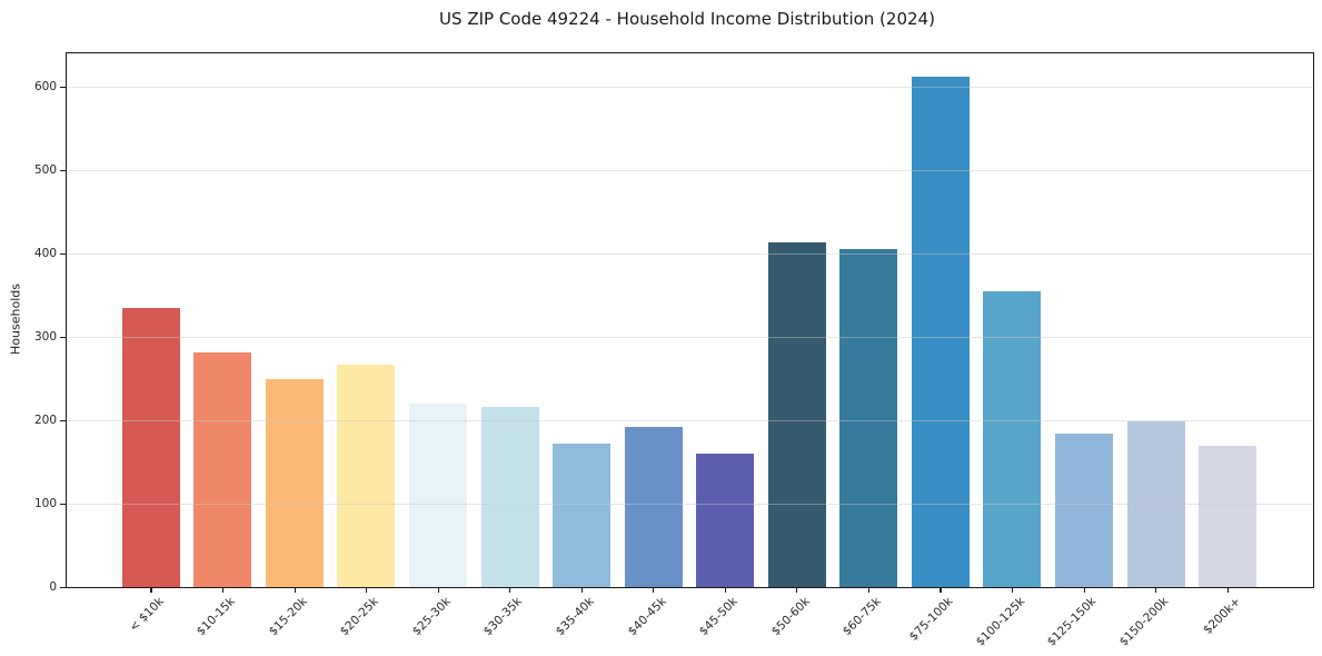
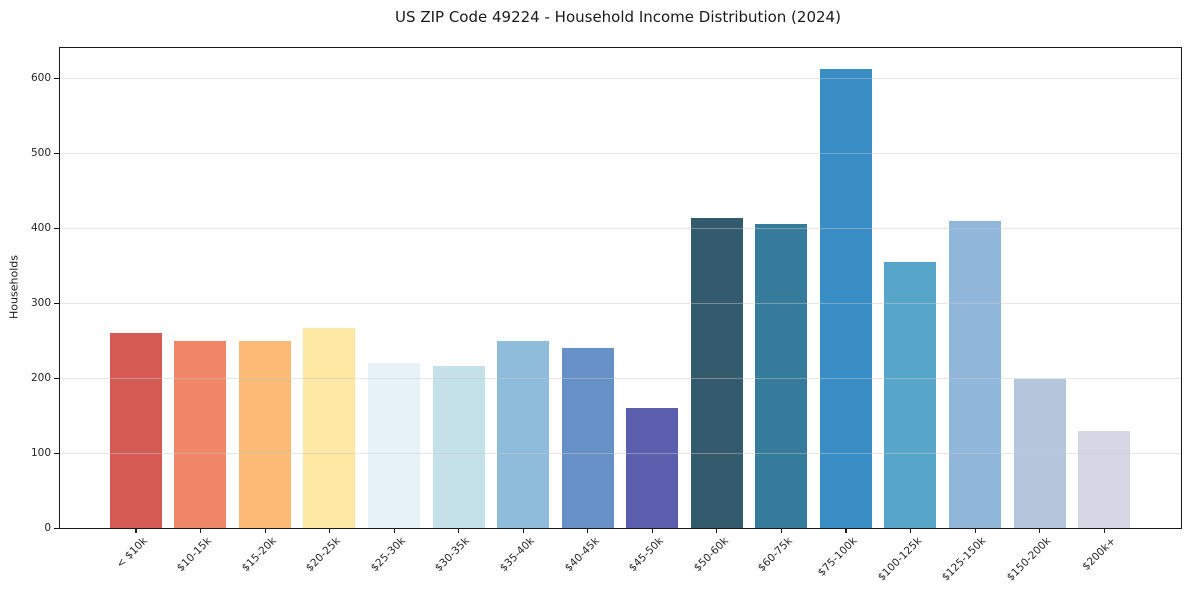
< $10k: 340 -> 260
$10-15k: 280 -> 250
$35-40k: 170 -> 250
$40-45k: 190 -> 240
$125-150k: 180 -> 410
$200k+: 170 -> 130
